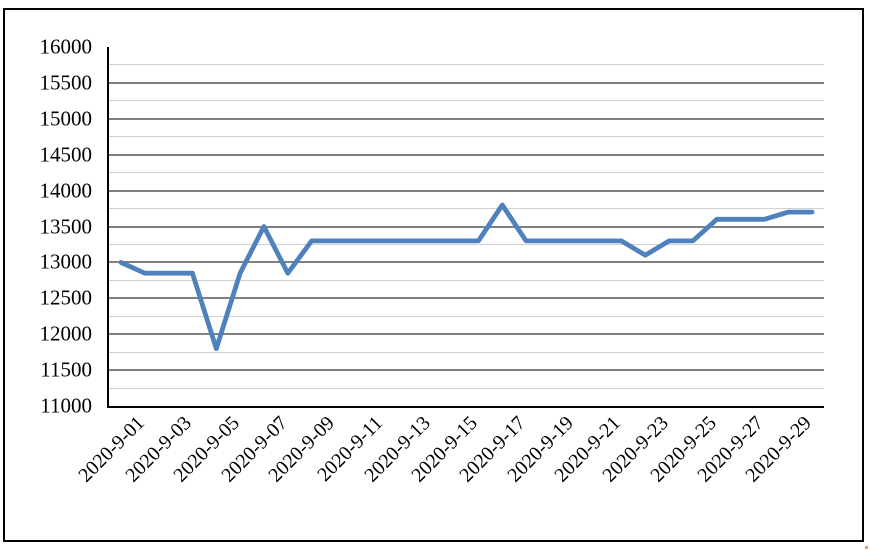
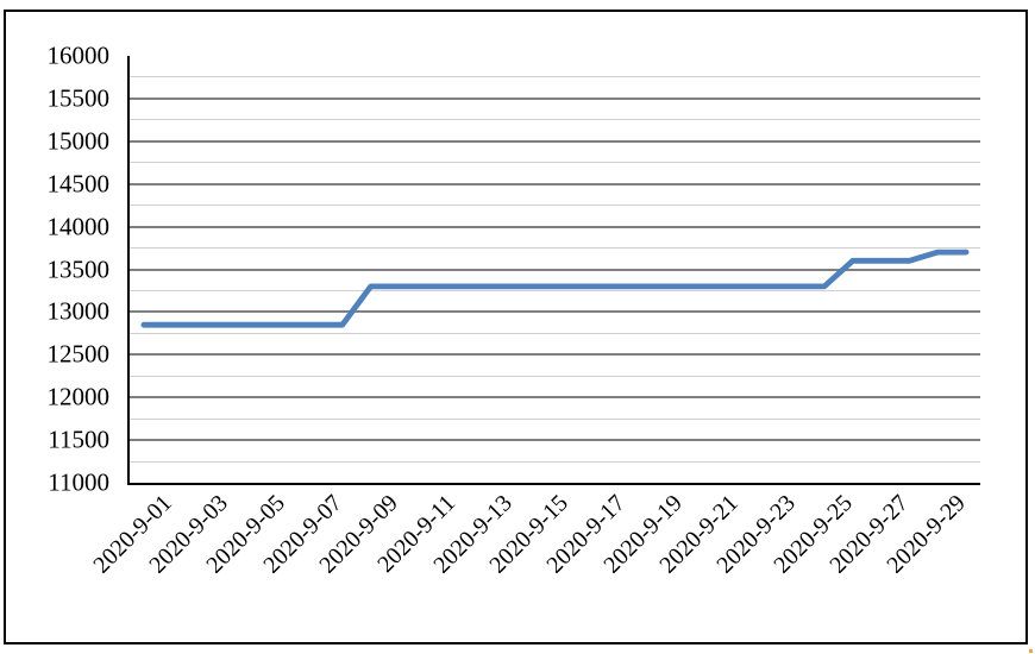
2020-9-01: 13000 -> 12800
2020-9-05: 11800 -> 12800
2020-9-07: 13500 -> 12800
2020-9-17: 13800 -> 13300
2020-9-23: 13100 -> 13300
